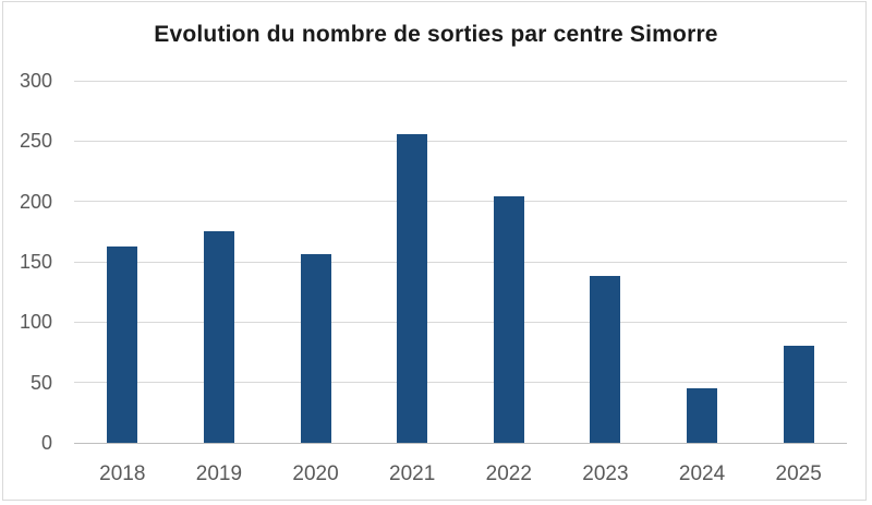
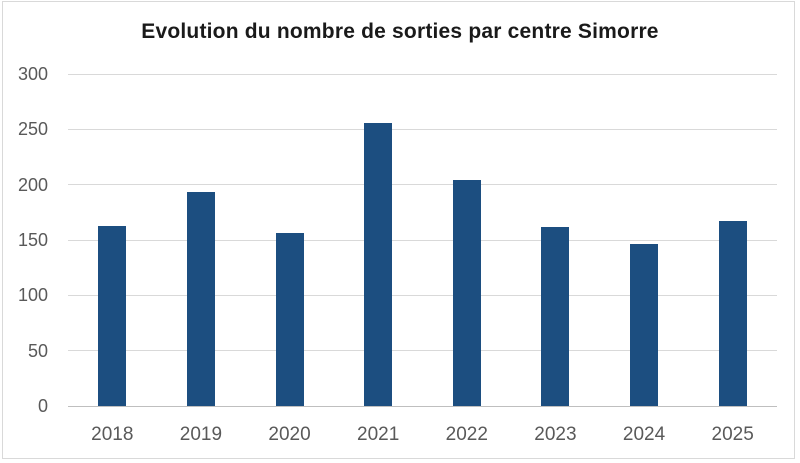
2019: 175 -> 193
2023: 138 -> 162
2024: 45 -> 146
2025: 80 -> 167
